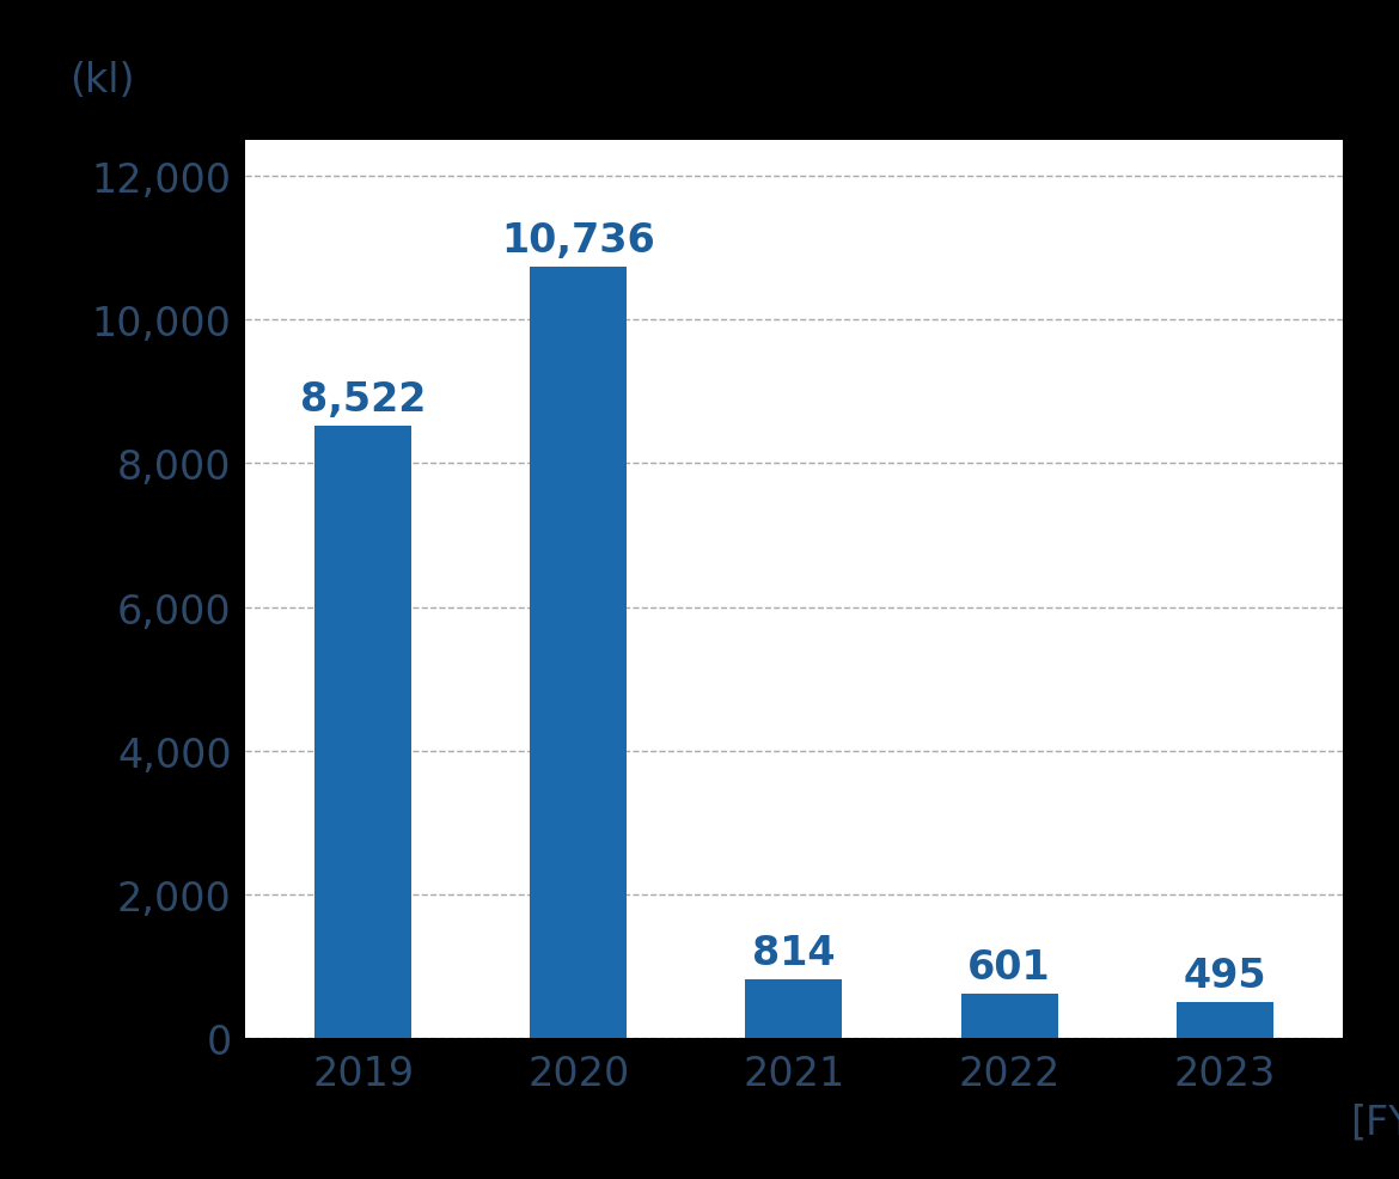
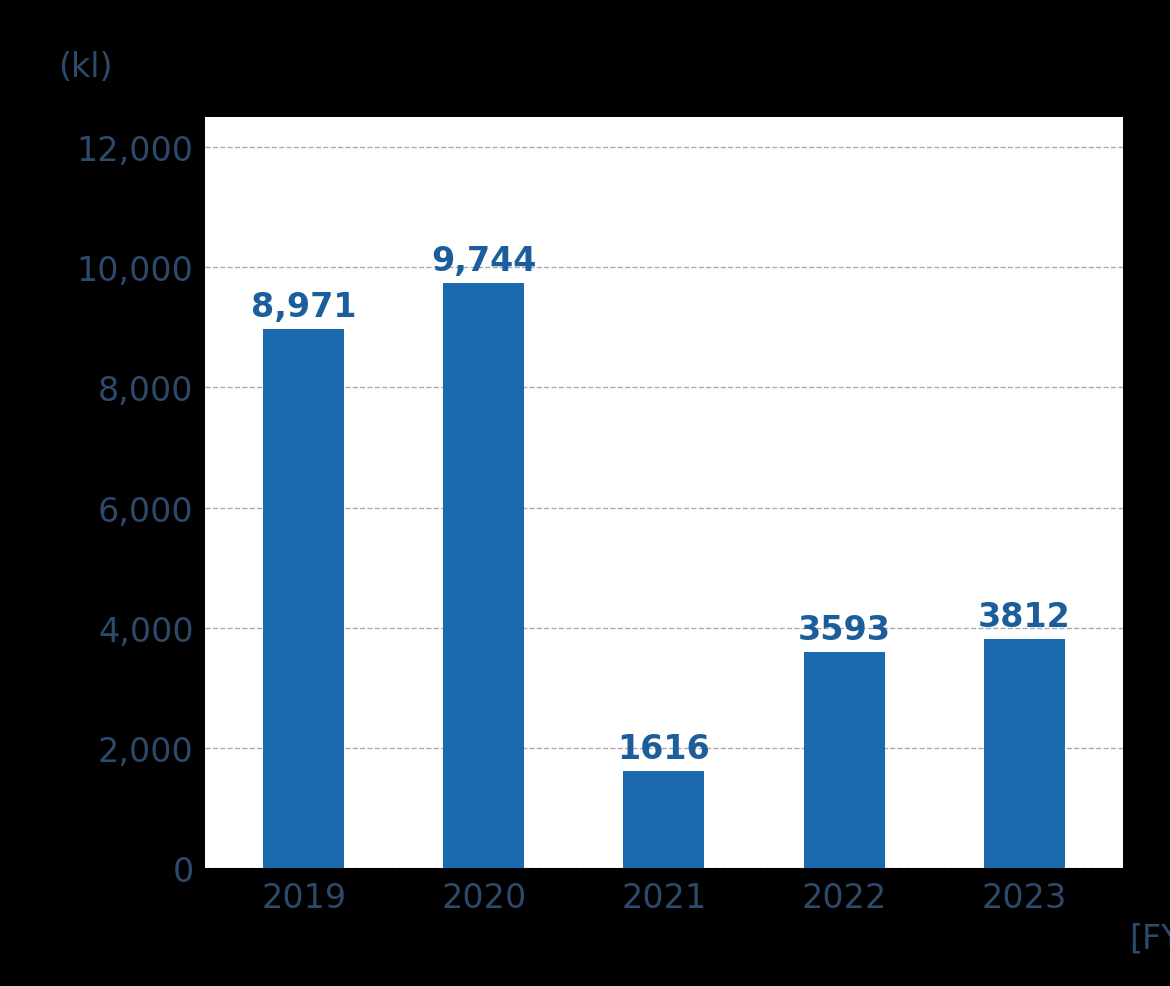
2019: 8,522 -> 8,971
2020: 10,736 -> 9,744
2021: 814 -> 1616
2022: 601 -> 3593
2023: 495 -> 3812
